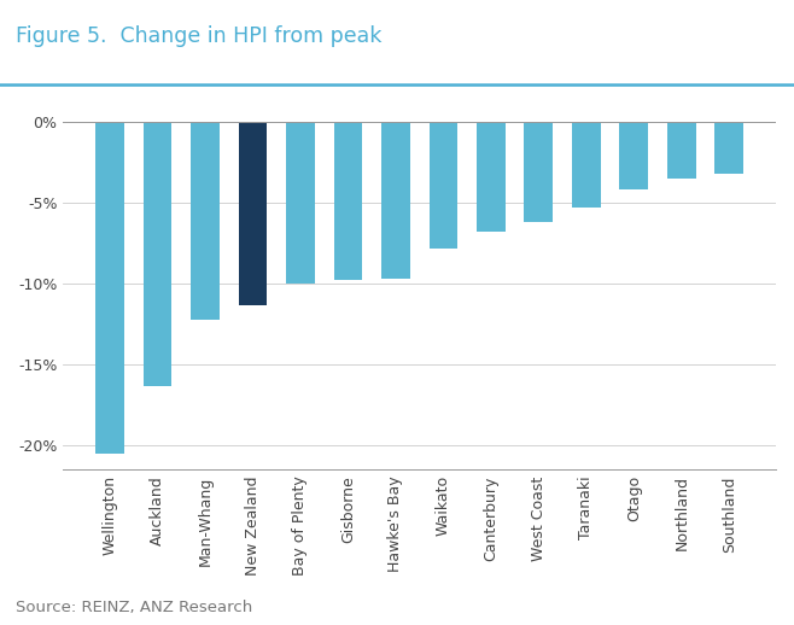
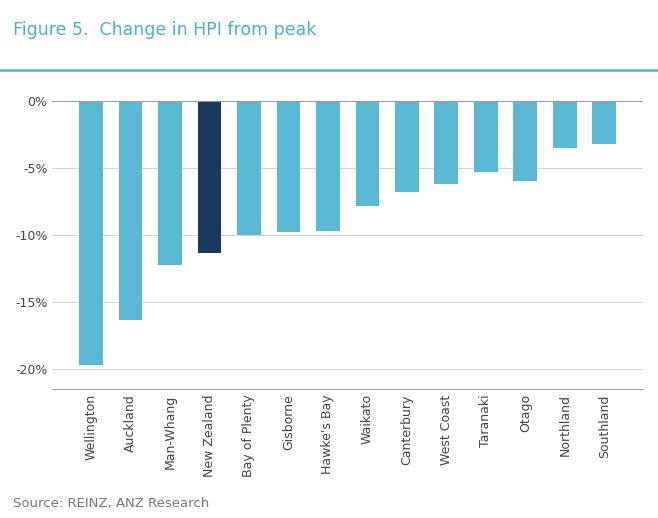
Wellington: -20.5% -> -19.7%
Otago: -4.2% -> -6.0%
